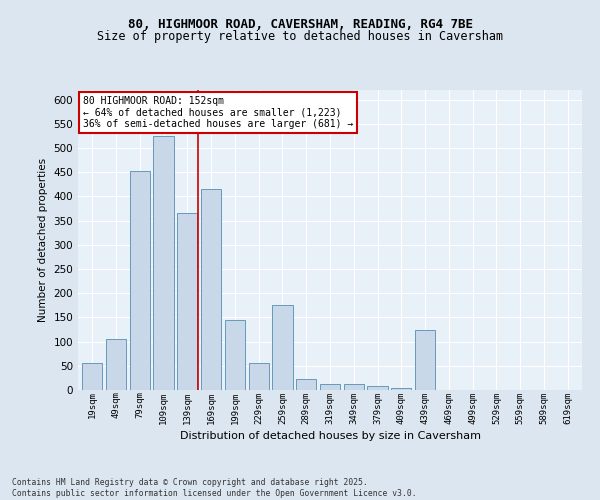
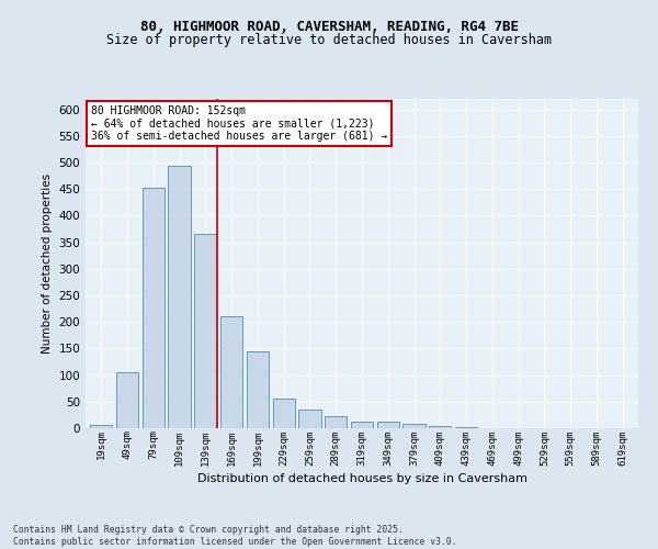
19sqm: 55 -> 7
109sqm: 525 -> 493
169sqm: 415 -> 210
259sqm: 175 -> 35
439sqm: 125 -> 2
